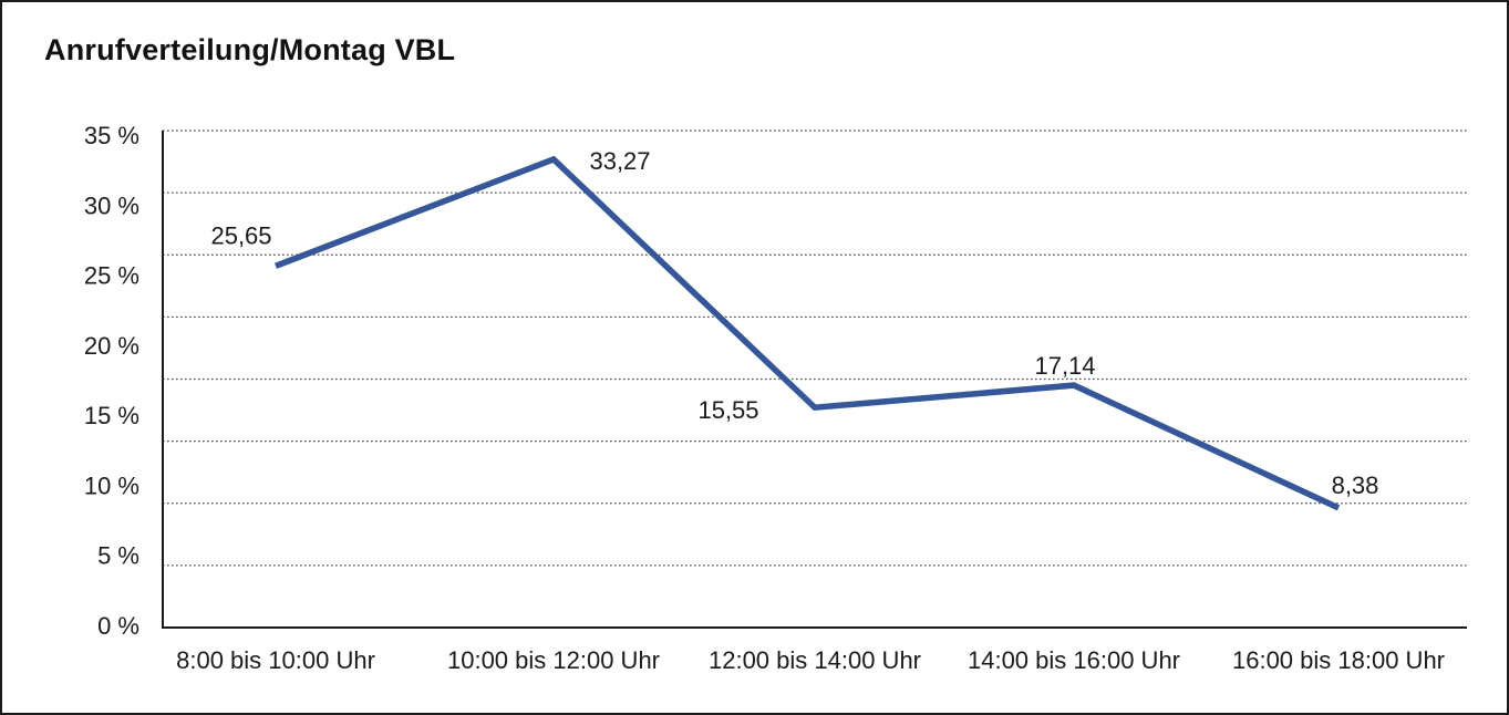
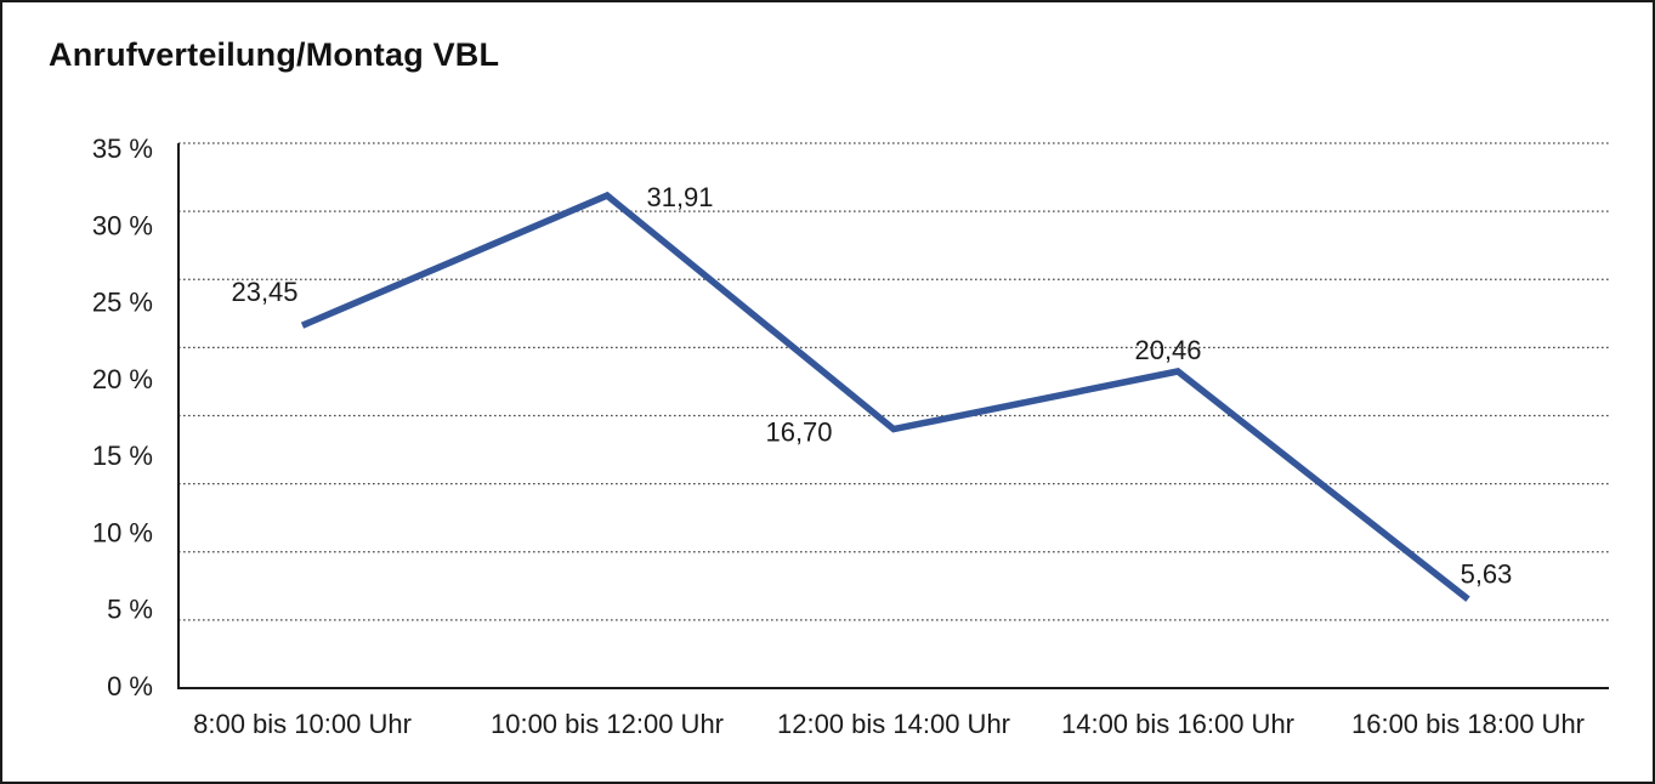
8:00 bis 10:00 Uhr: 25,65 -> 23,45
10:00 bis 12:00 Uhr: 33,27 -> 31,91
12:00 bis 14:00 Uhr: 15,55 -> 16,70
14:00 bis 16:00 Uhr: 17,14 -> 20,46
16:00 bis 18:00 Uhr: 8,38 -> 5,63
